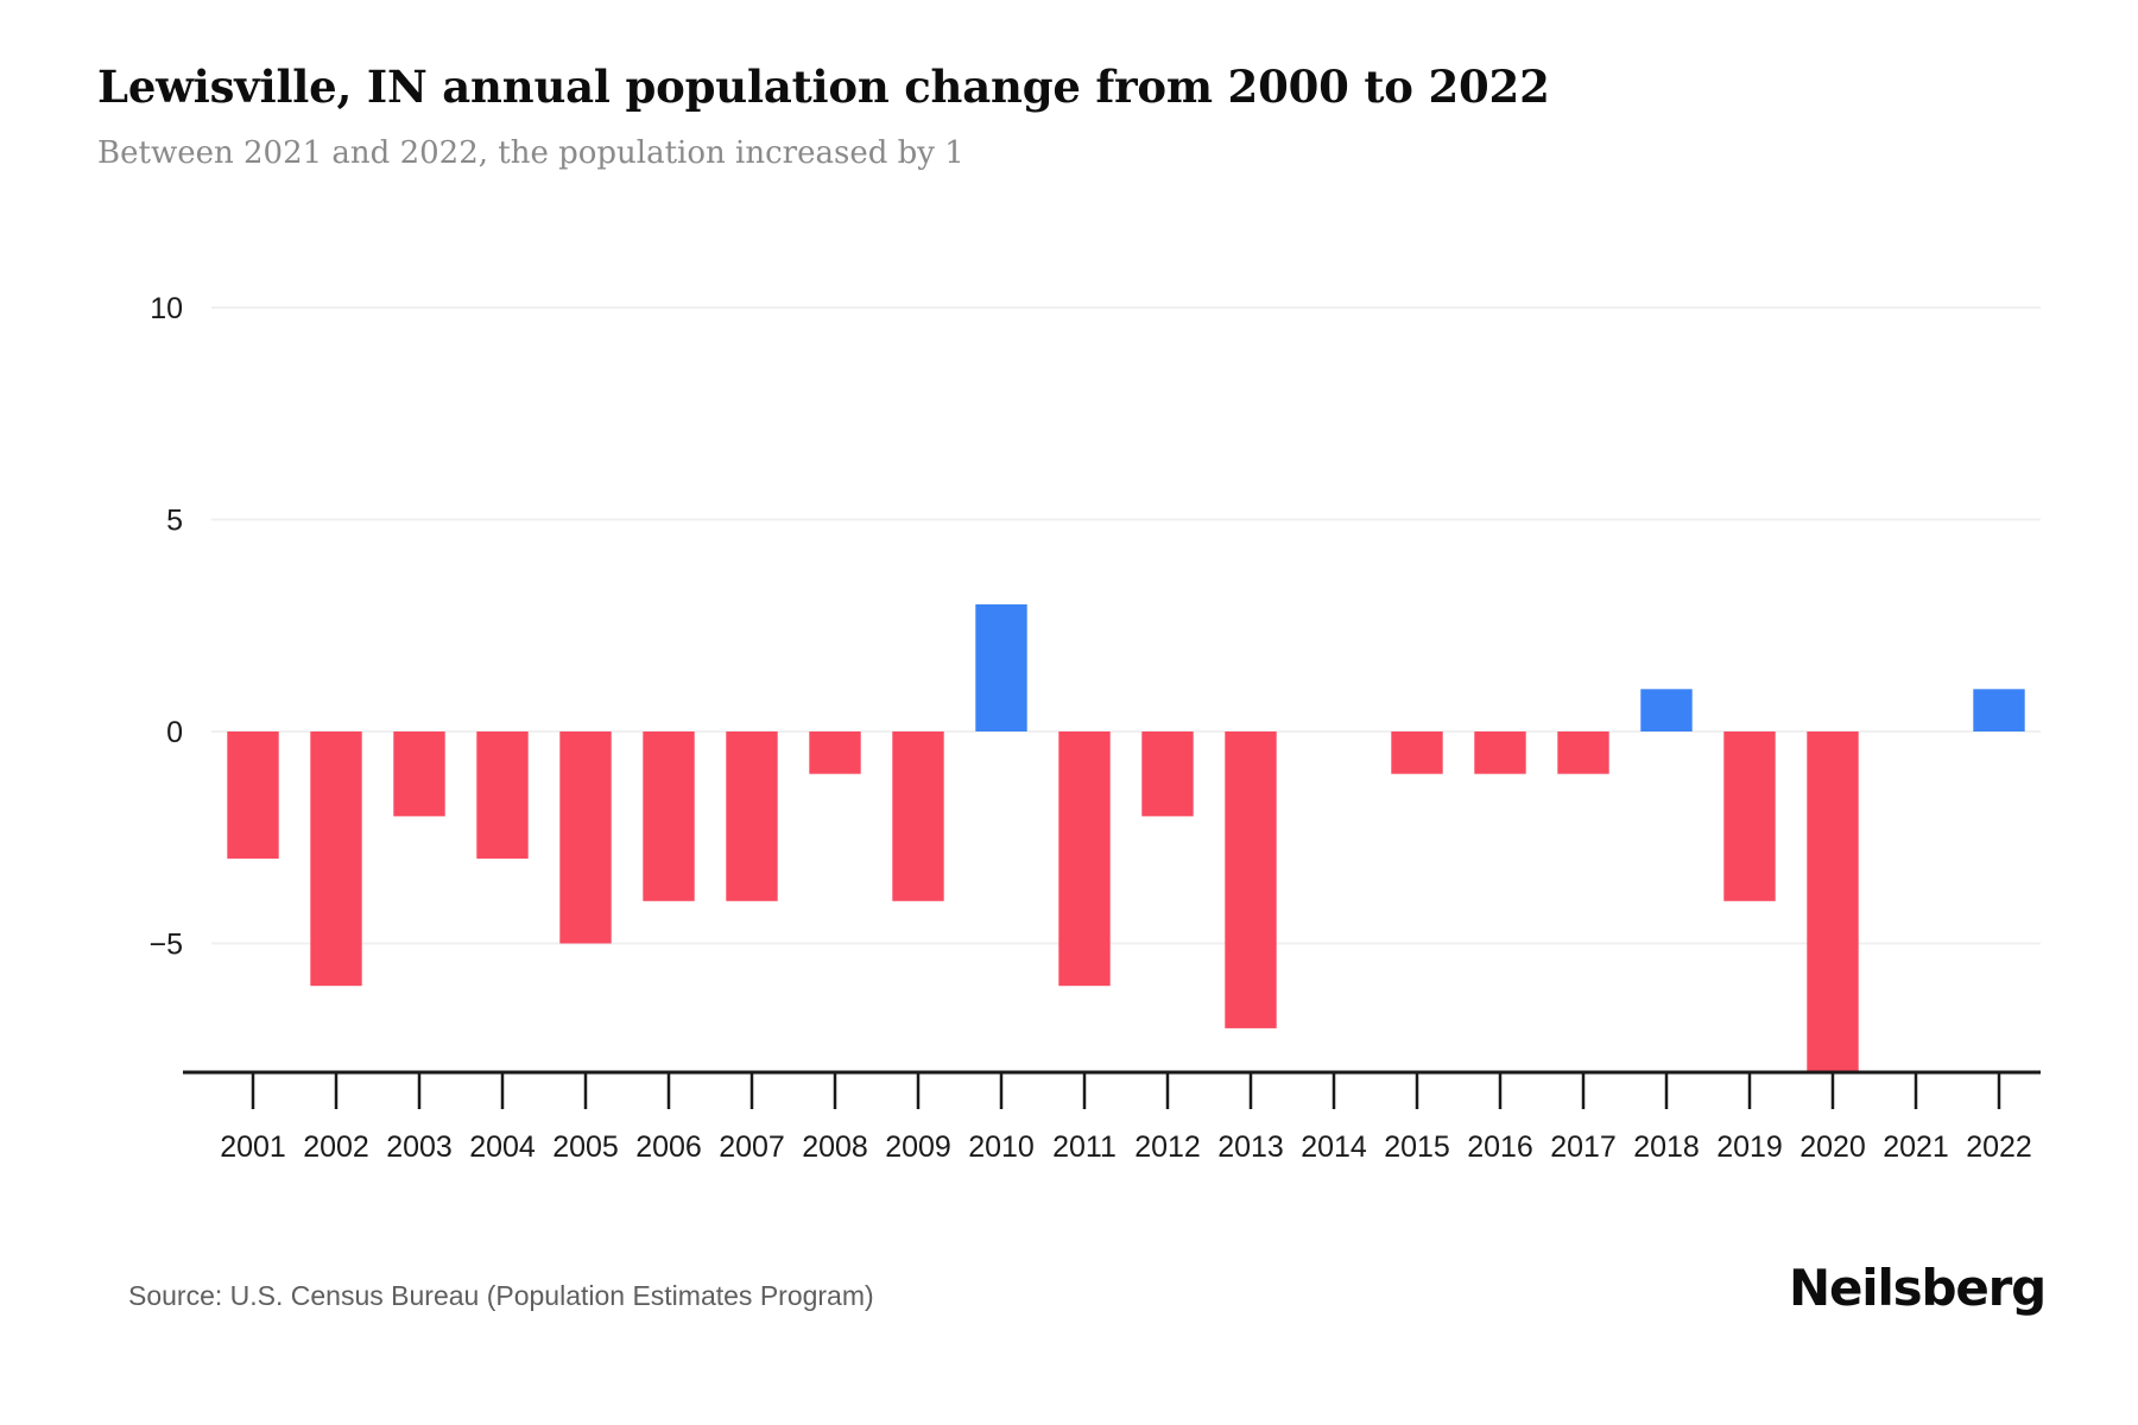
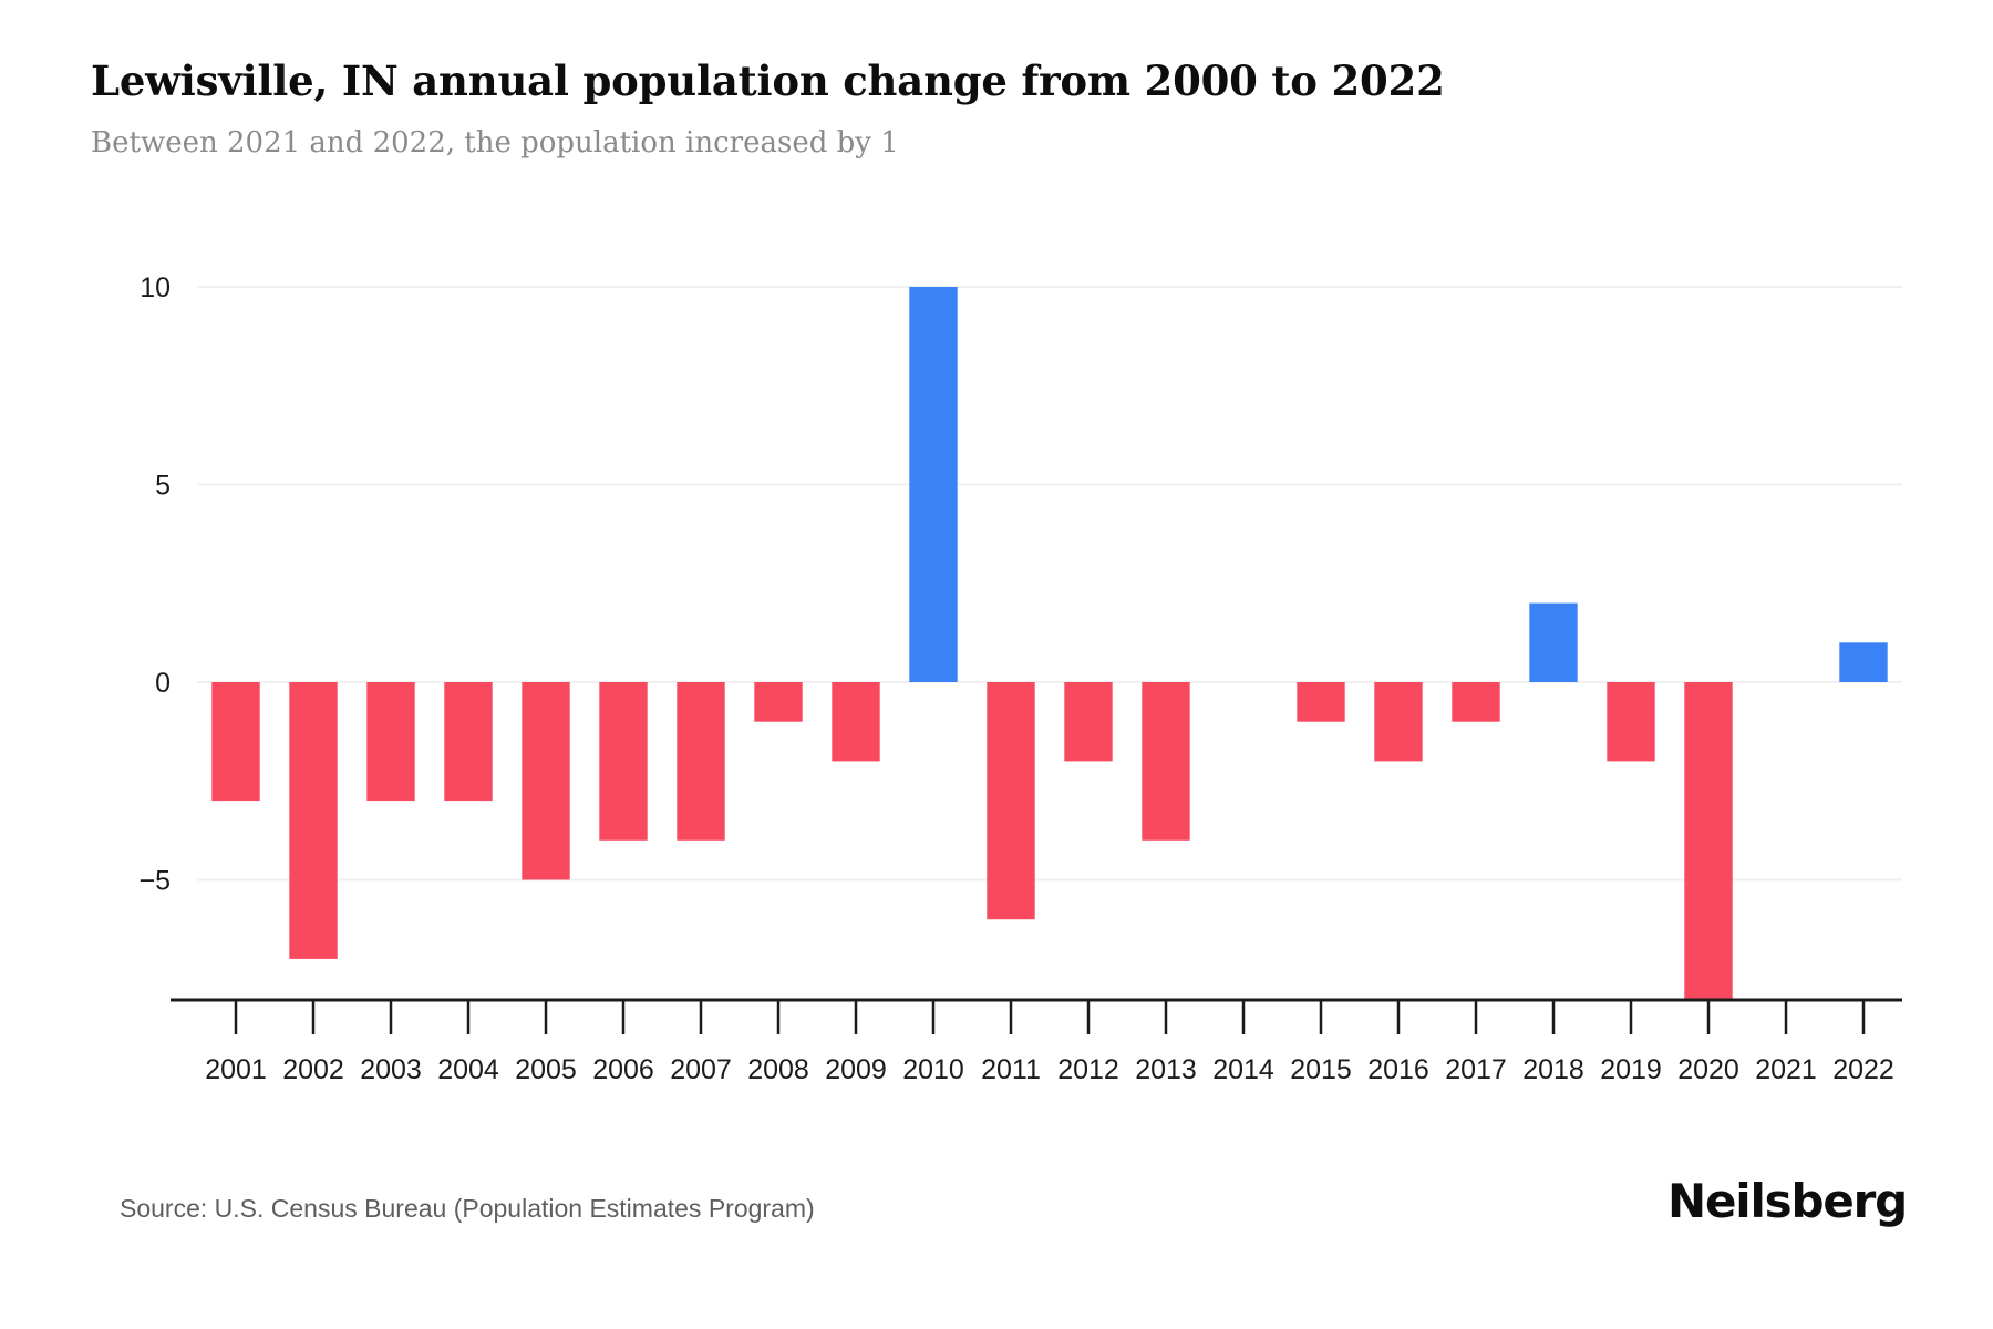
2002: -6 -> -7
2003: -2 -> -3
2009: -4 -> -2
2010: 3 -> 10
2013: -7 -> -4
2016: -1 -> -2
2018: 1 -> 2
2019: -4 -> -2
